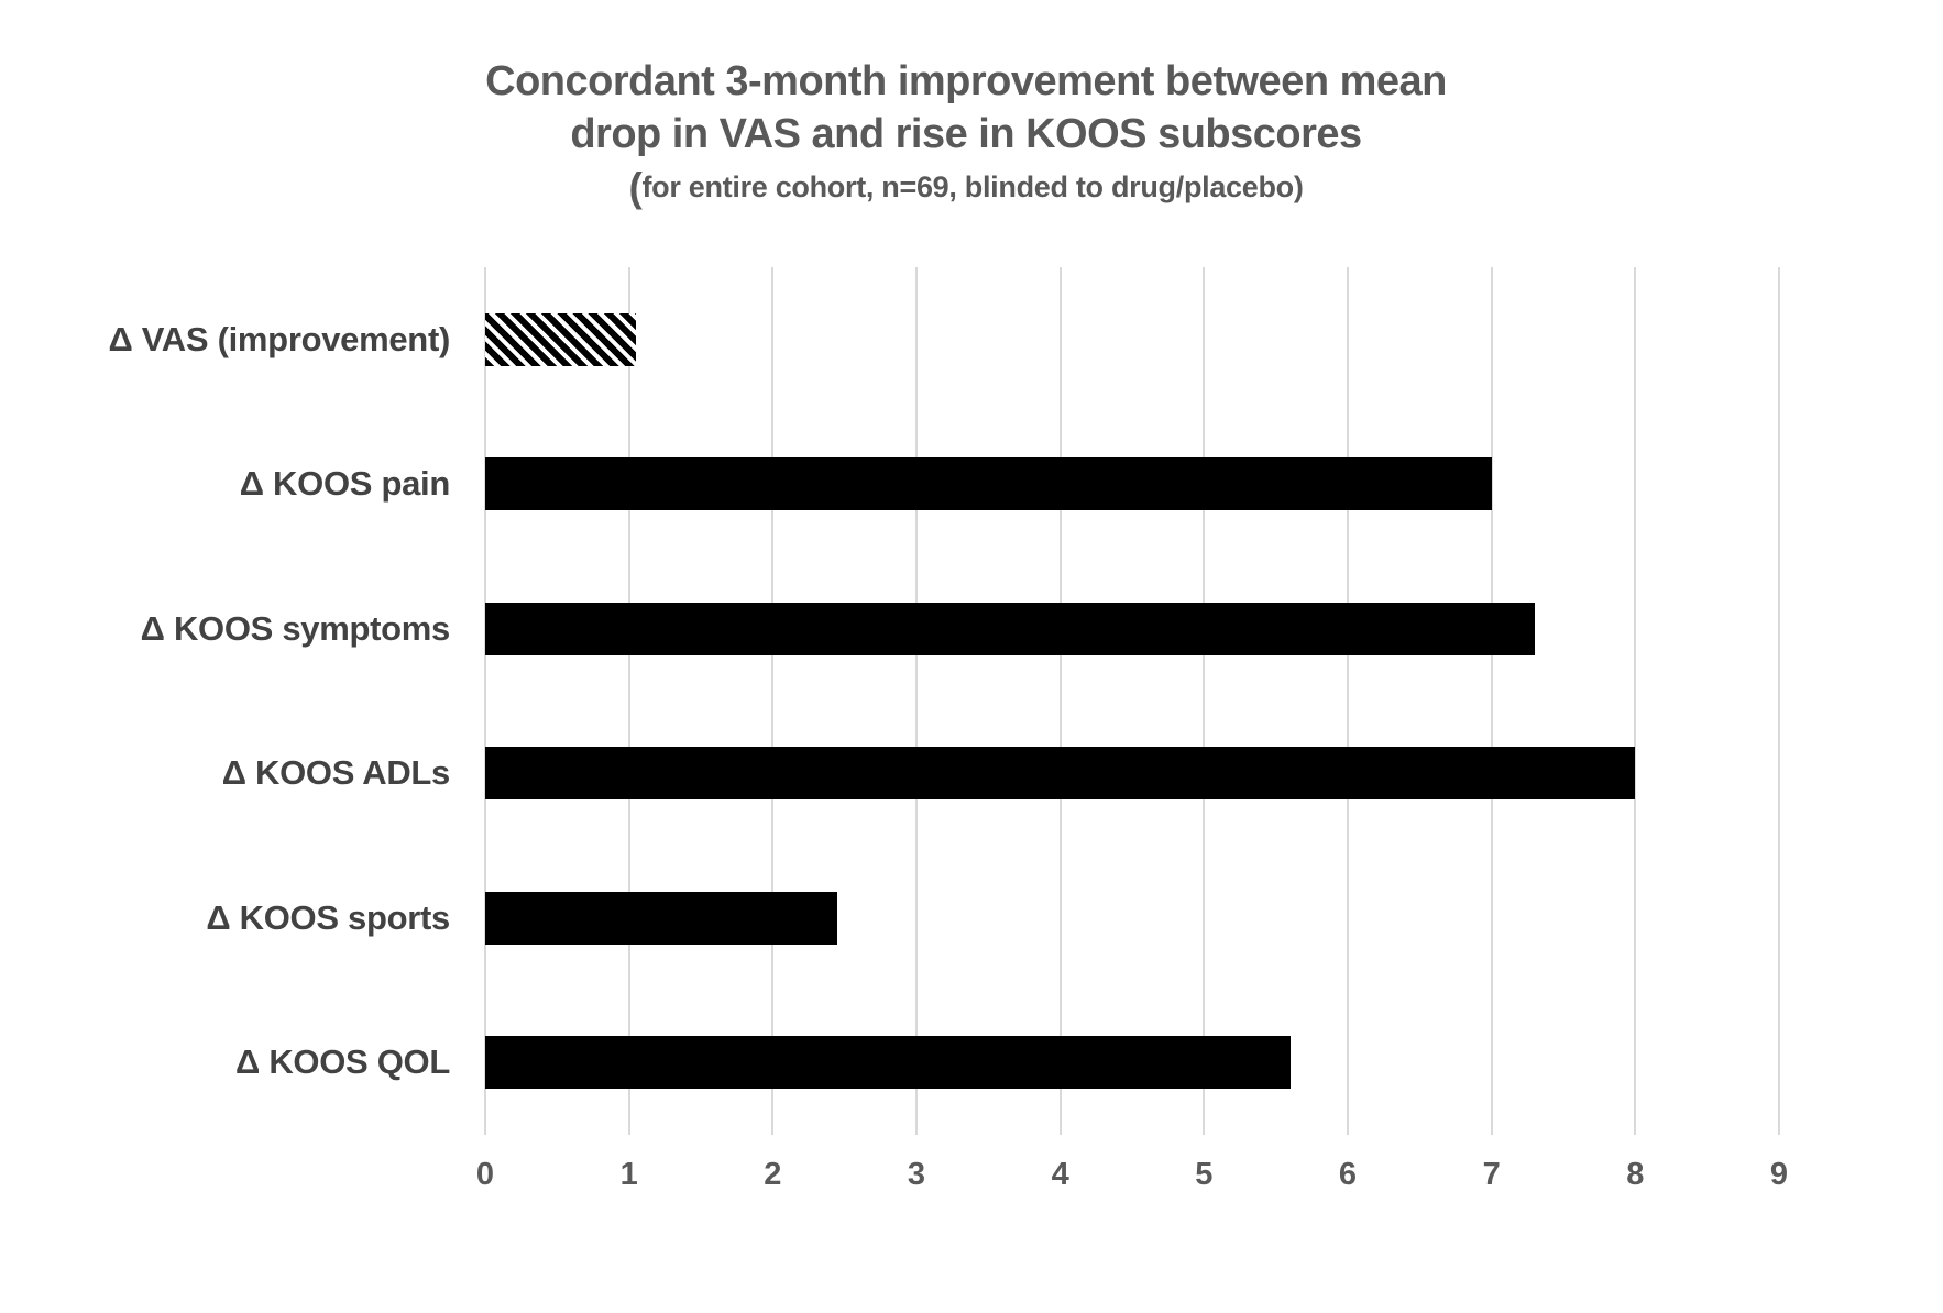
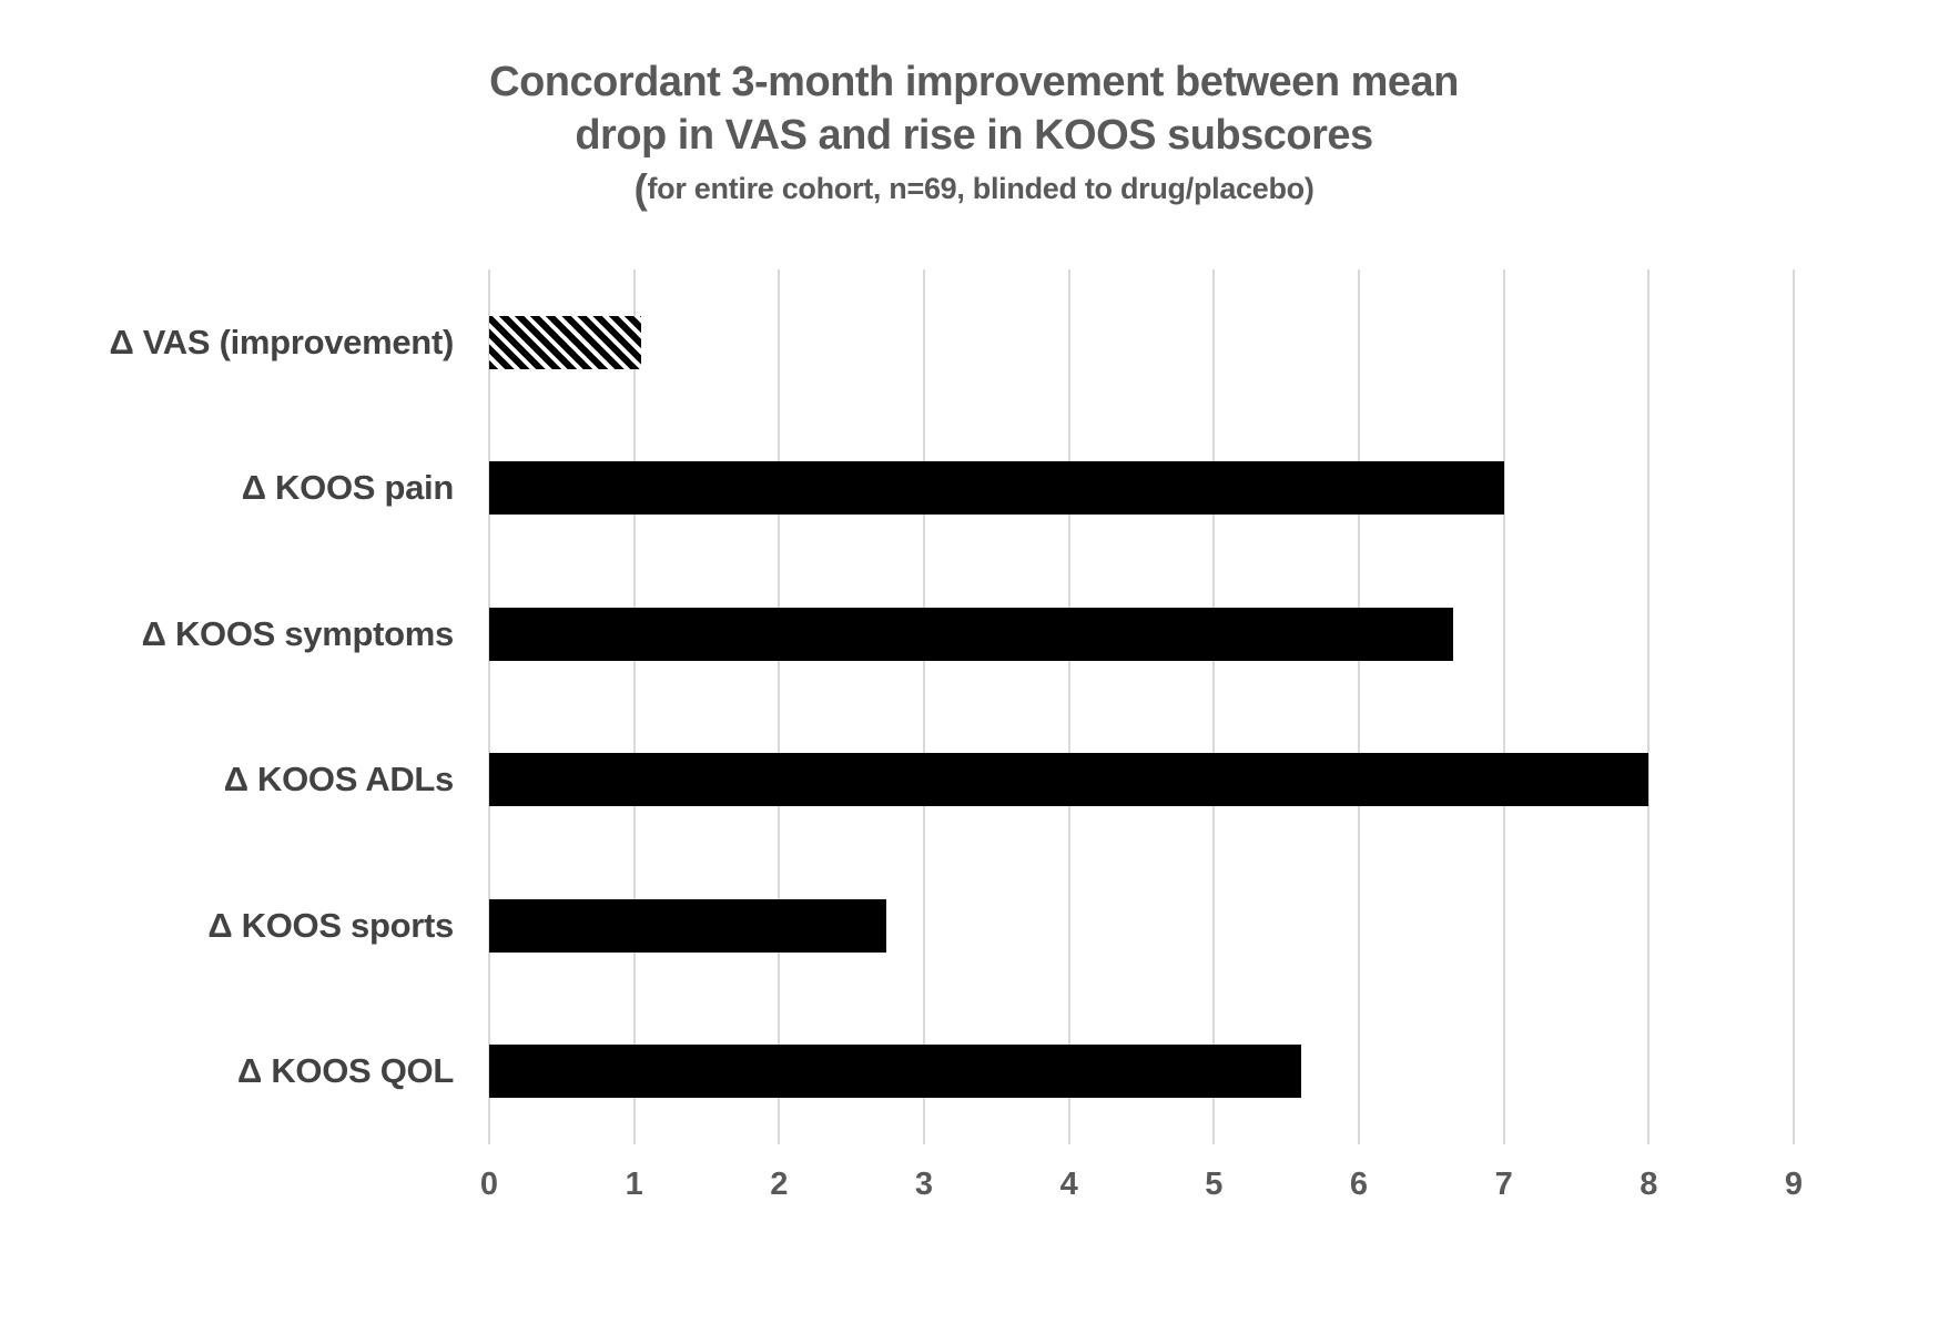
Δ KOOS symptoms: 7.30 -> 6.65
Δ KOOS sports: 2.45 -> 2.74
